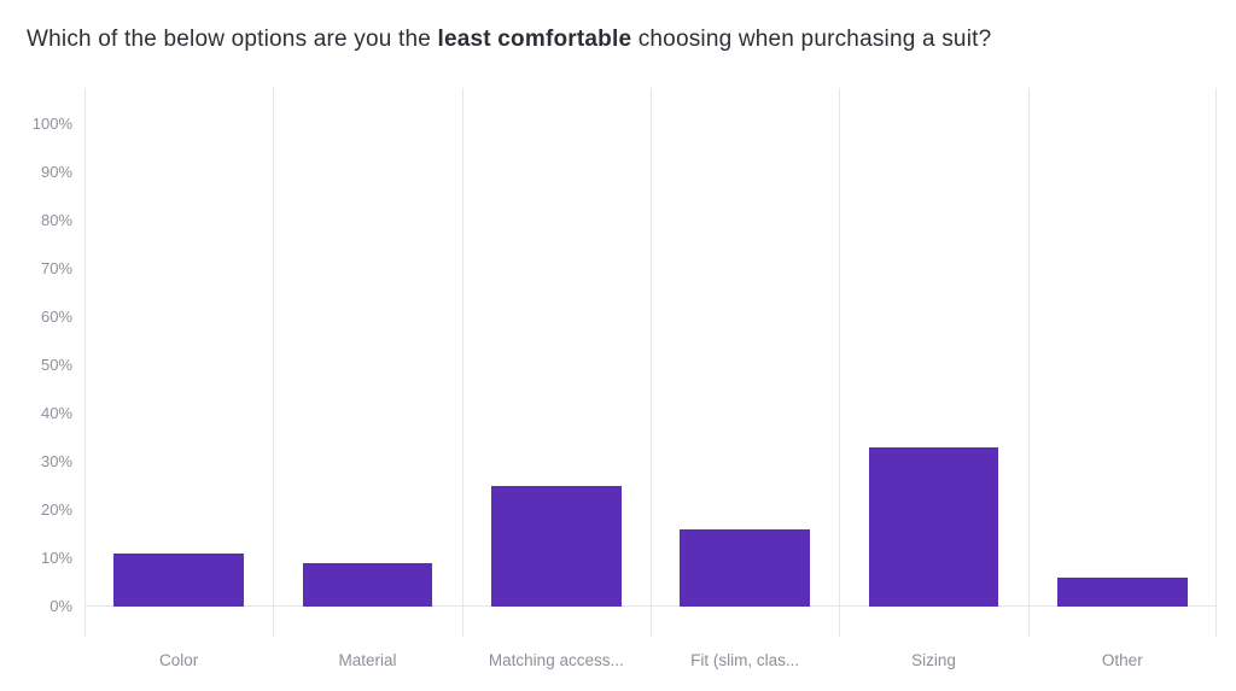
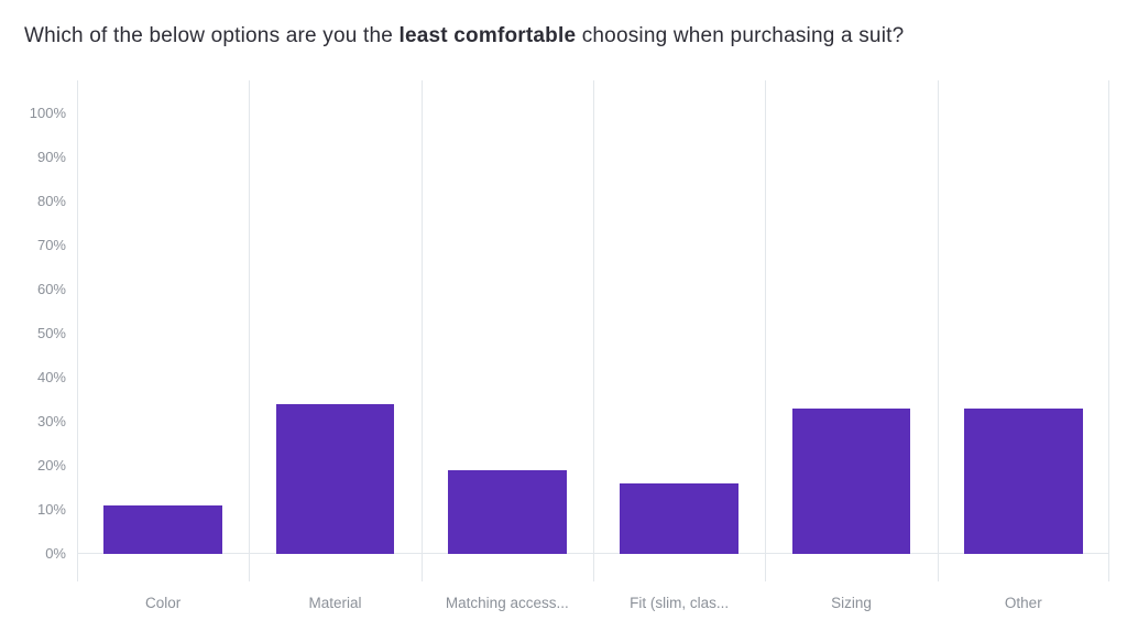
Material: 9% -> 34%
Matching access...: 25% -> 19%
Other: 6% -> 33%
